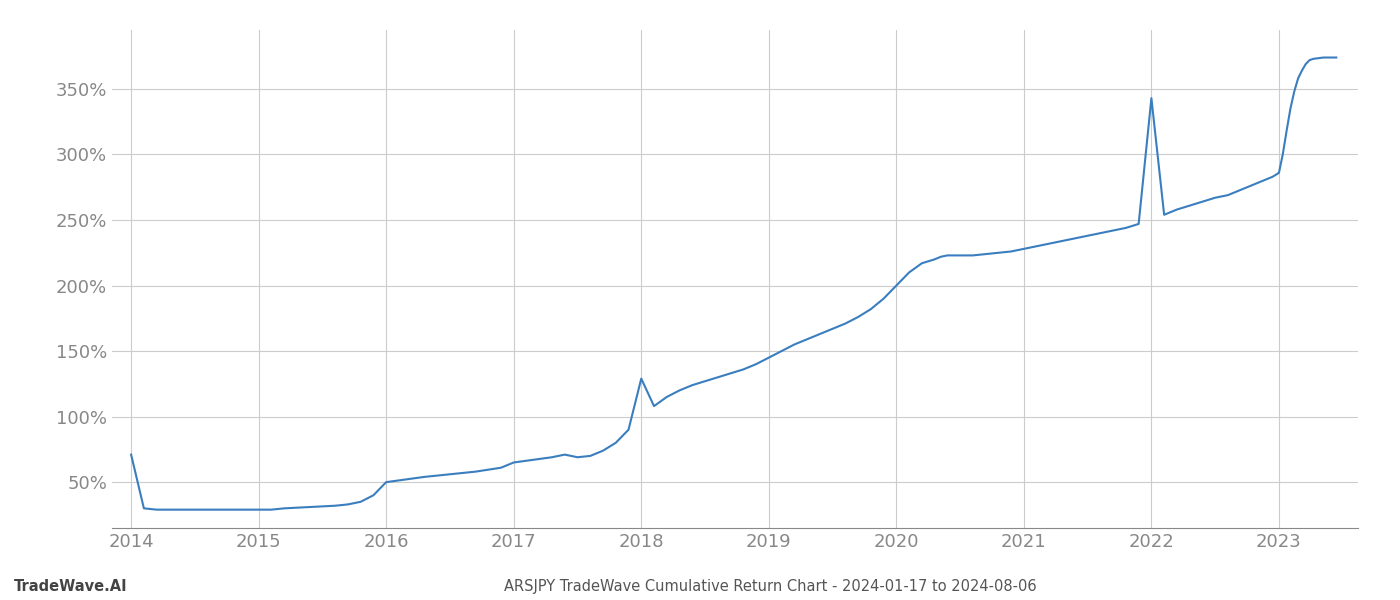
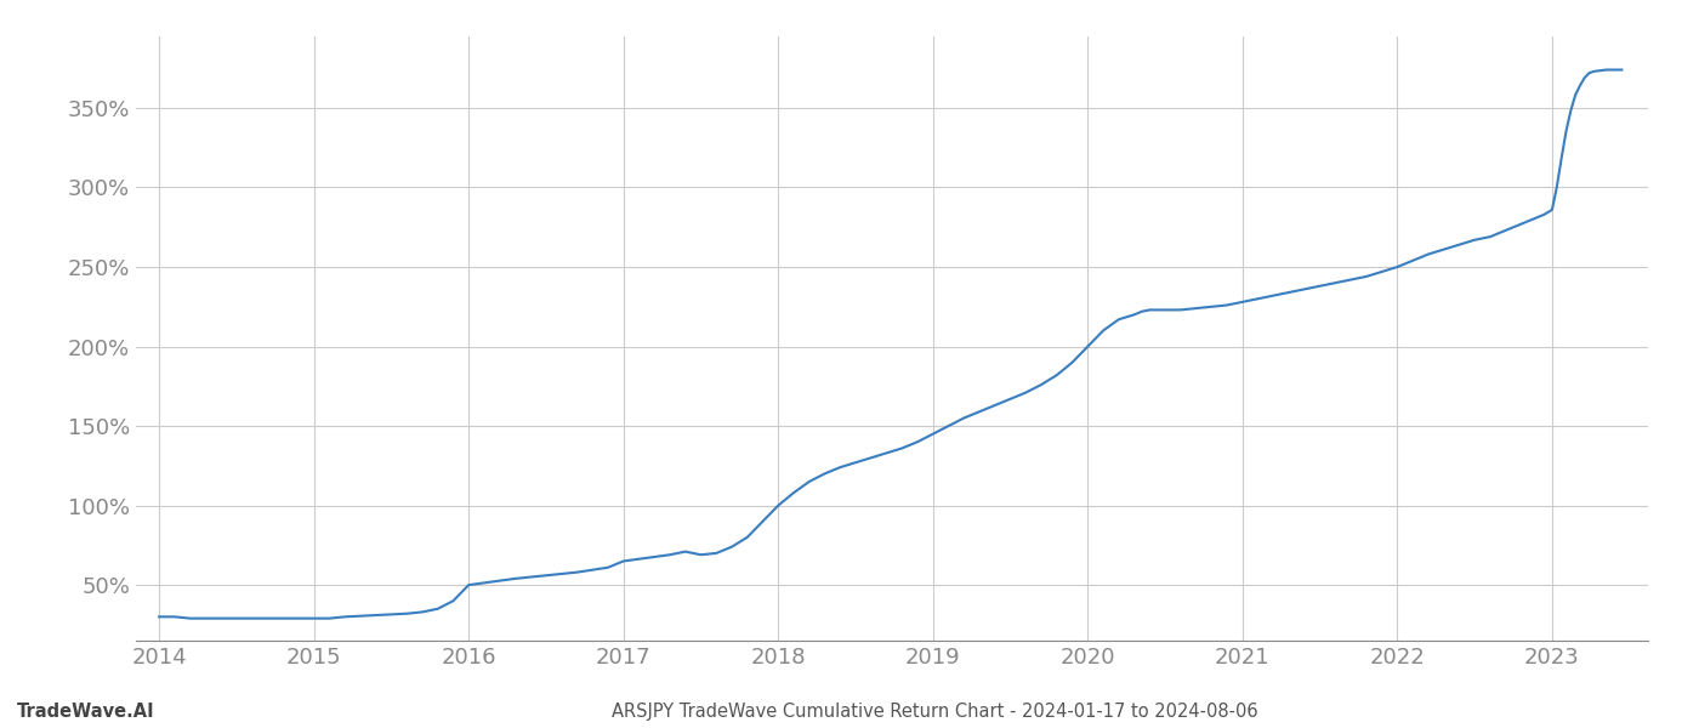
2014: 71% -> 30%
2018: 129% -> 100%
2022: 343% -> 250%
